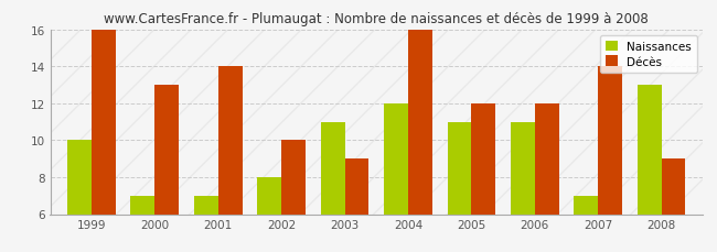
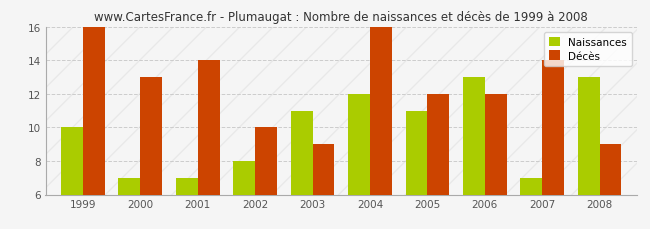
Naissances/2006: 11 -> 13
